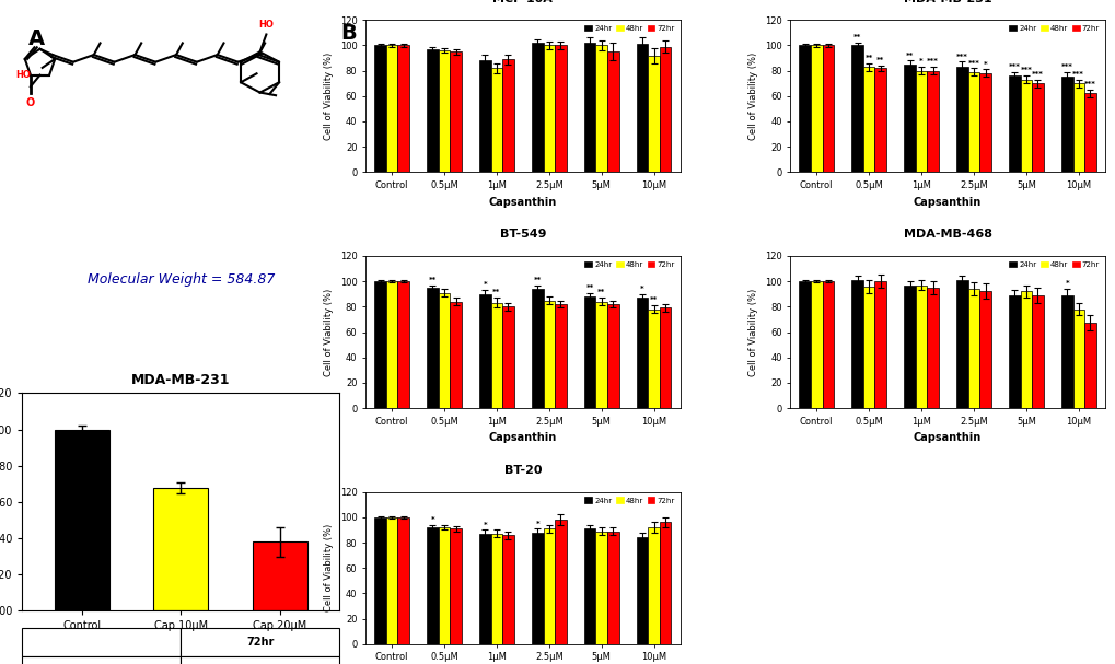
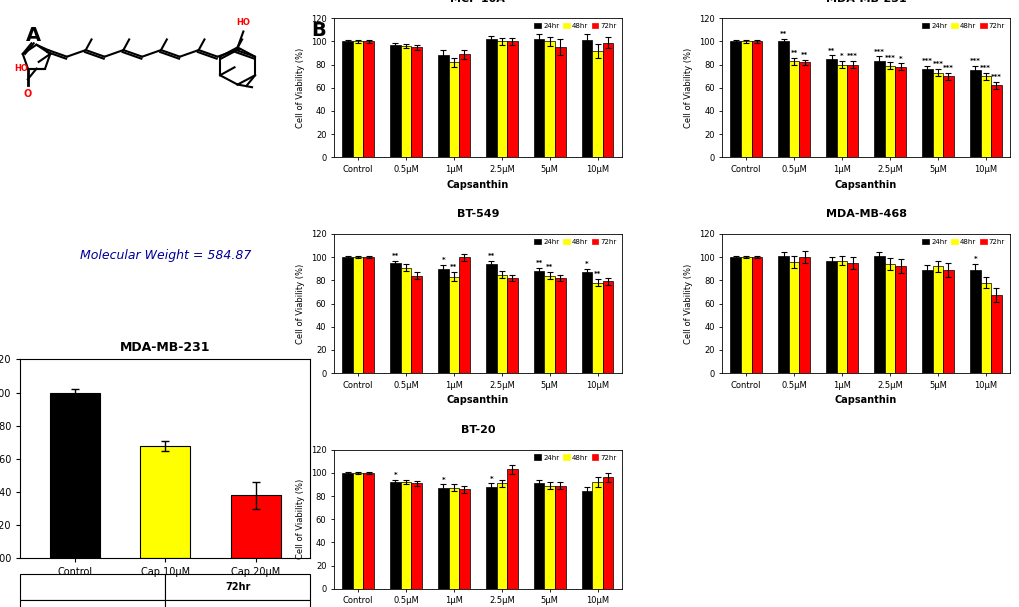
BT-549/72hr/1μM: 80 -> 100
BT-20/72hr/2.5μM: 98 -> 103
